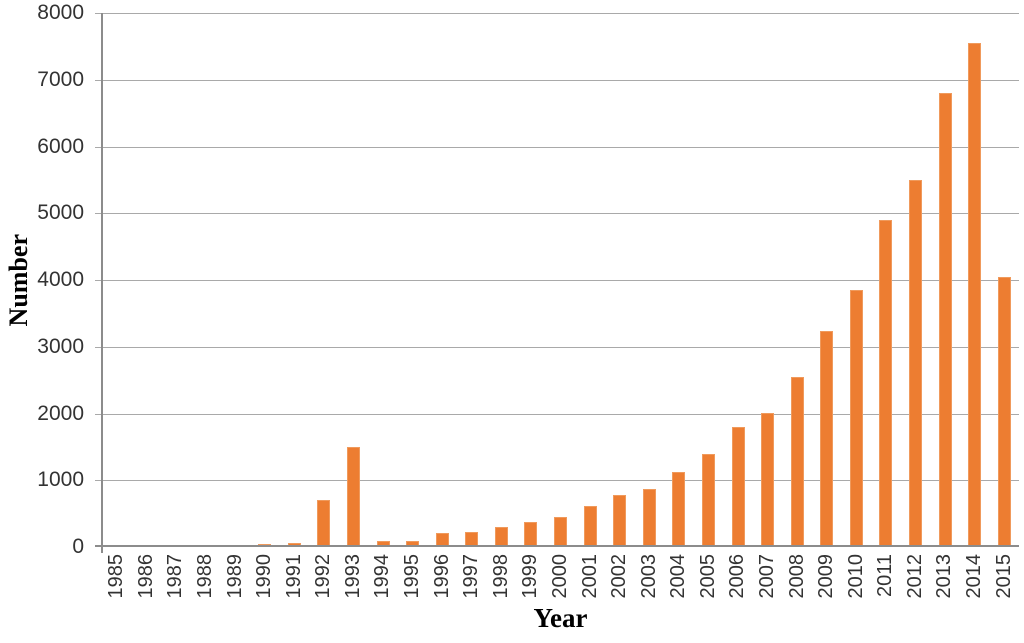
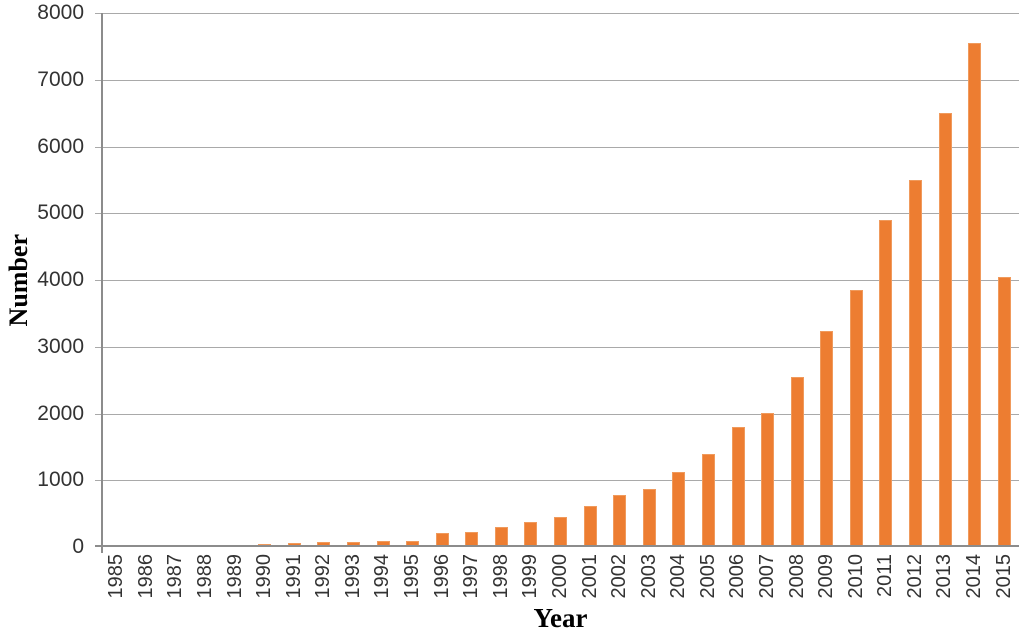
1992: 700 -> 100
1993: 1500 -> 100
2013: 6800 -> 6500
